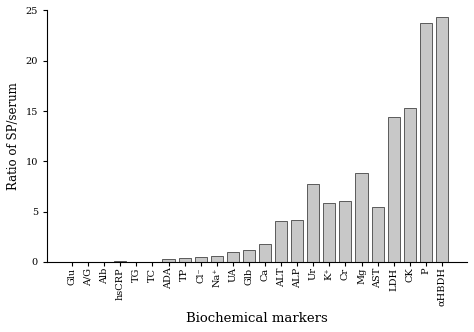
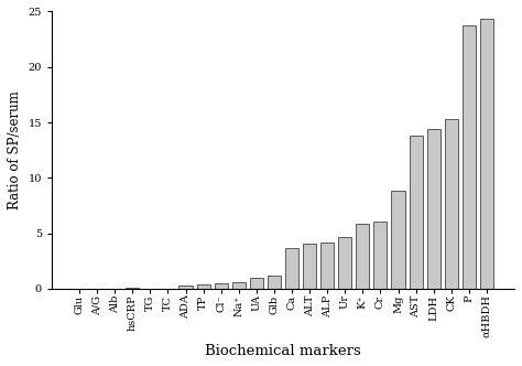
Ca: 1.8 -> 3.7
Ur: 7.7 -> 4.7
AST: 5.5 -> 13.8
